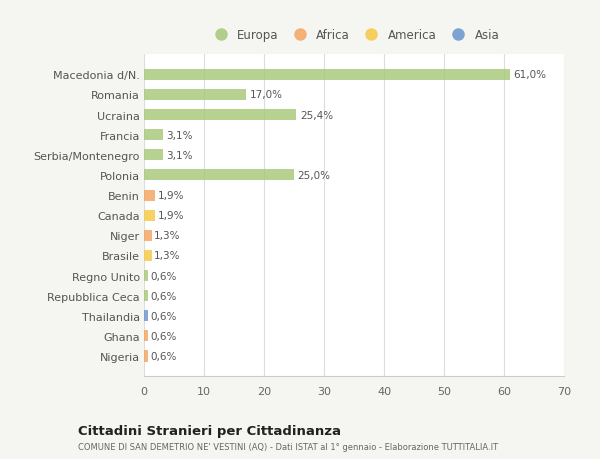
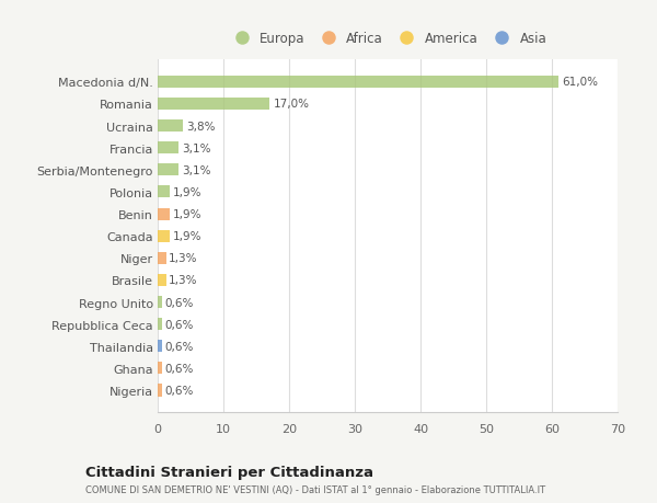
Ucraina: 25,4% -> 3,8%
Polonia: 25,0% -> 1,9%
